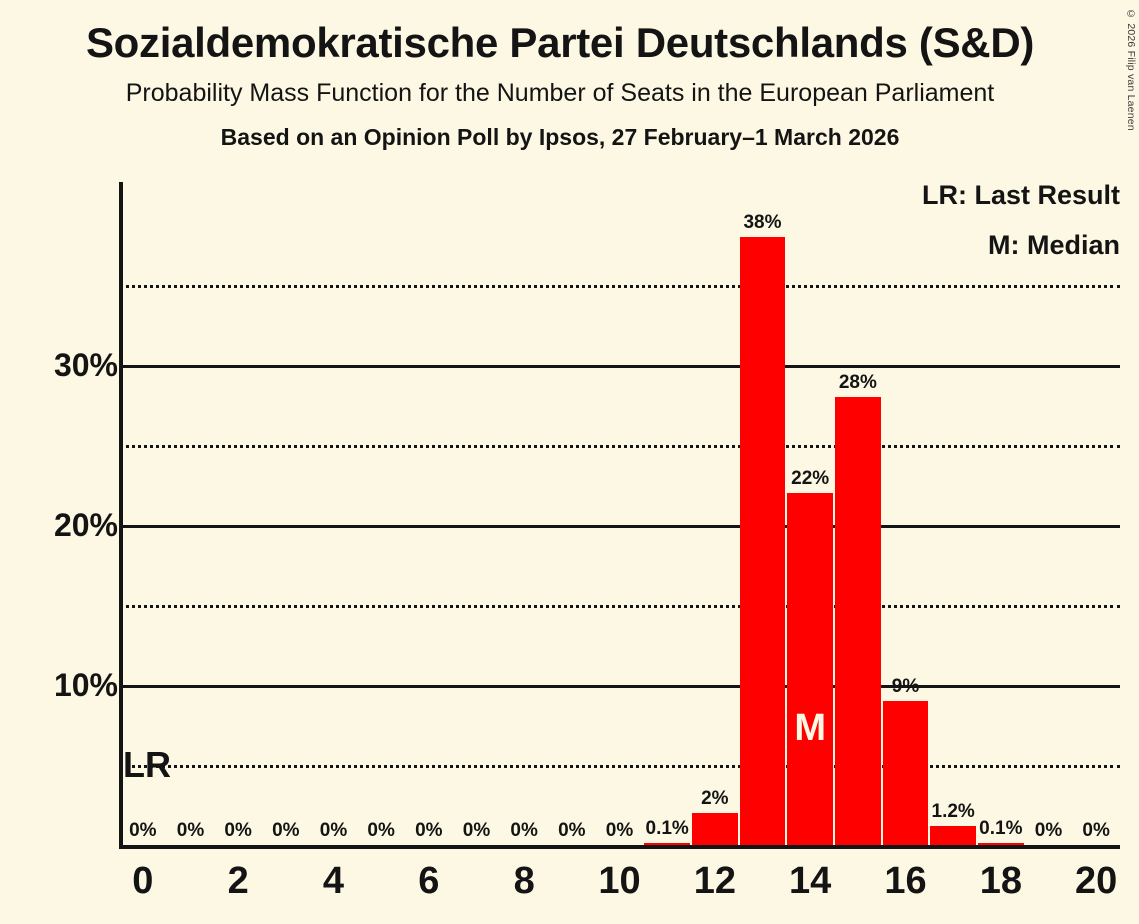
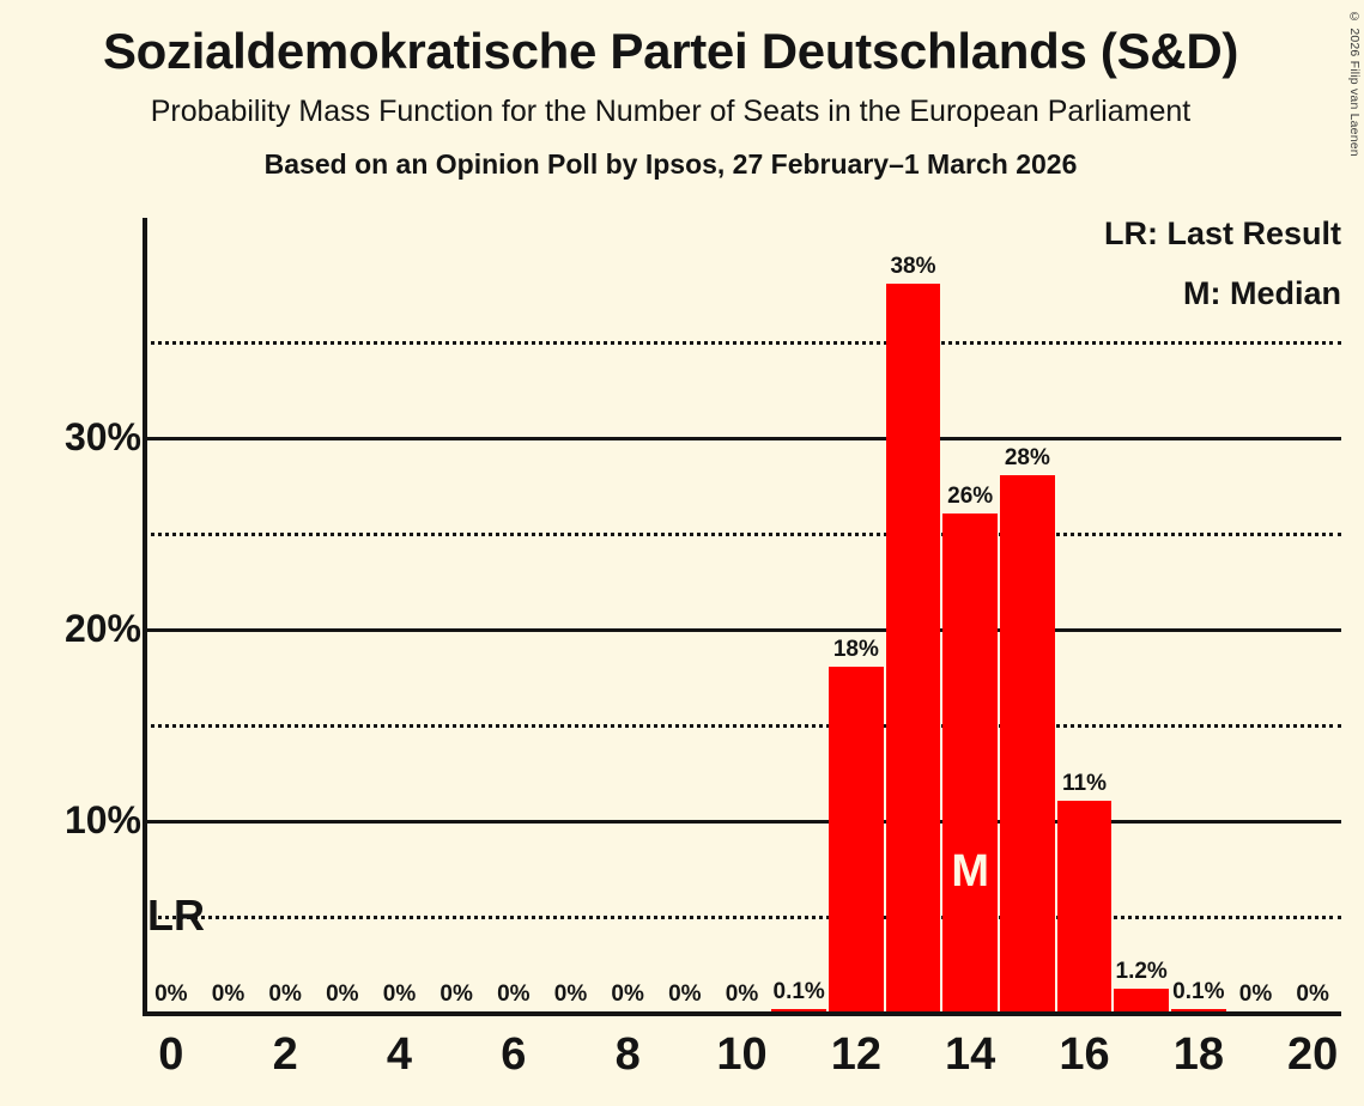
12: 2% -> 18%
14: 22% -> 26%
16: 9% -> 11%
